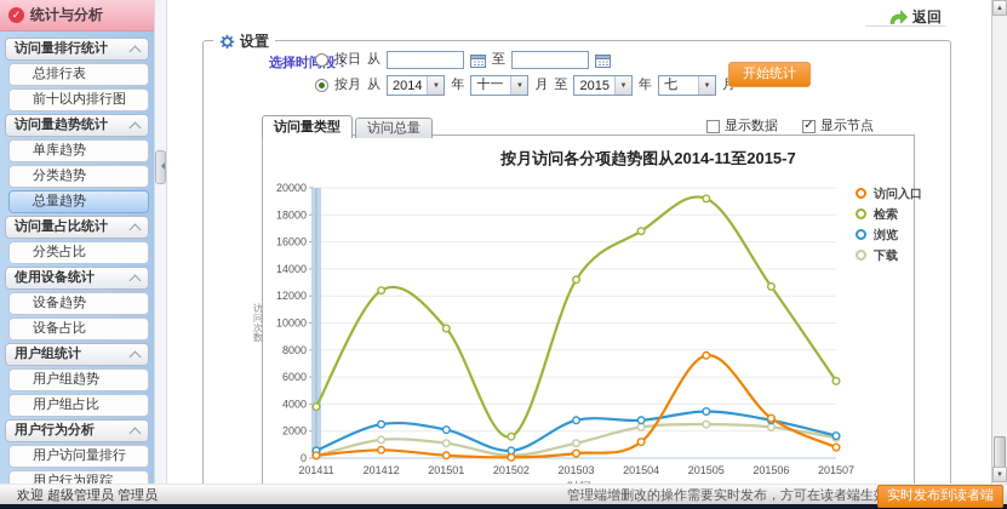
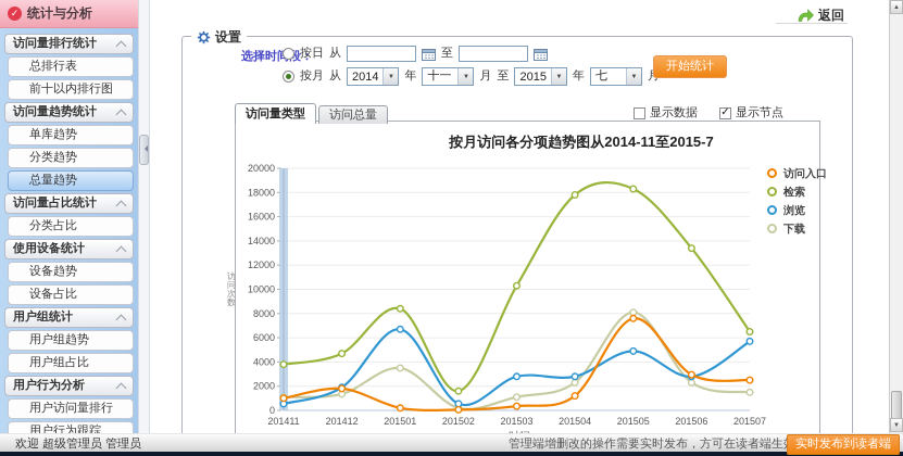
访问入口/201411: 200 -> 1000
下载/201411: 200 -> 1100
访问入口/201412: 600 -> 1800
检索/201412: 12400 -> 4700
浏览/201412: 2500 -> 1900
检索/201501: 9600 -> 8400
浏览/201501: 2100 -> 6700
下载/201501: 1100 -> 3500
检索/201503: 13200 -> 10300
检索/201504: 16800 -> 17800
检索/201505: 19200 -> 18300
浏览/201505: 3400 -> 4900
下载/201505: 2500 -> 8100
检索/201506: 12700 -> 13400
访问入口/201507: 800 -> 2500
检索/201507: 5700 -> 6500
浏览/201507: 1600 -> 5700
